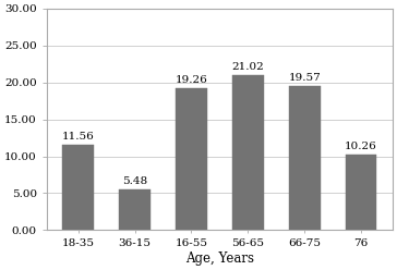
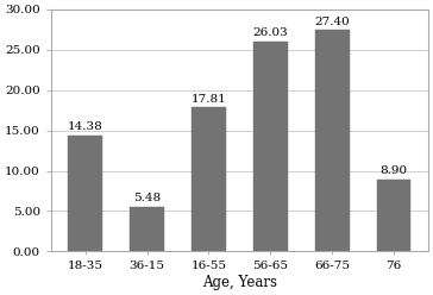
18-35: 11.56 -> 14.38
16-55: 19.26 -> 17.81
56-65: 21.02 -> 26.03
66-75: 19.57 -> 27.40
76: 10.26 -> 8.90
